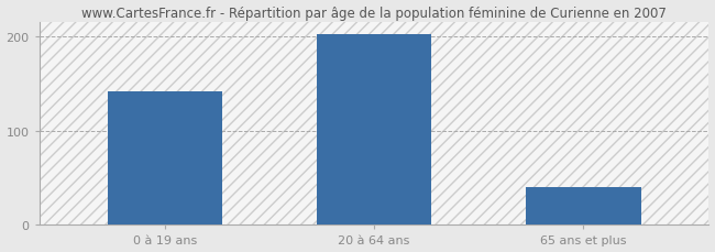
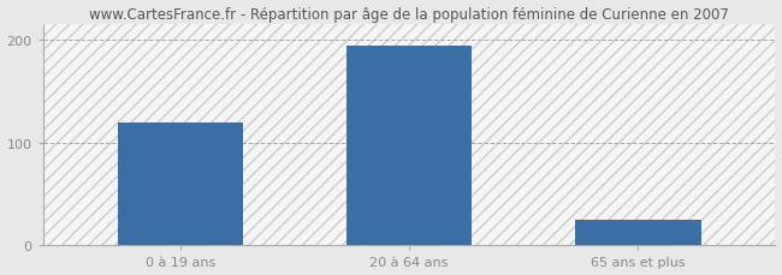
0 à 19 ans: 142 -> 120
20 à 64 ans: 202 -> 194
65 ans et plus: 40 -> 25
